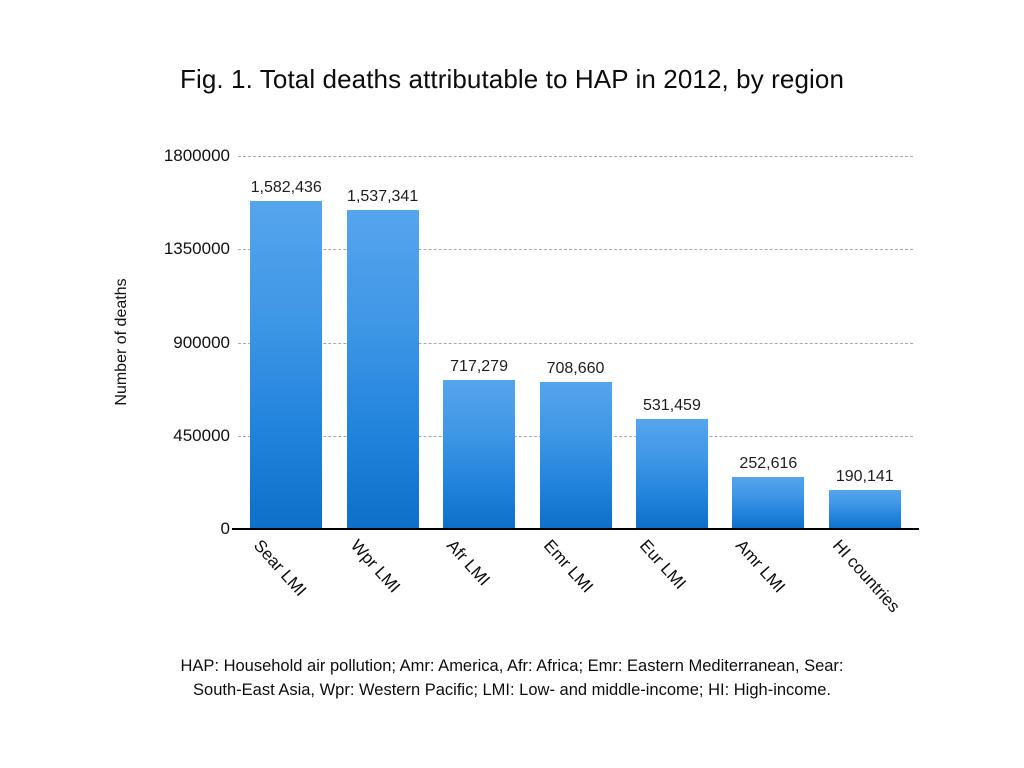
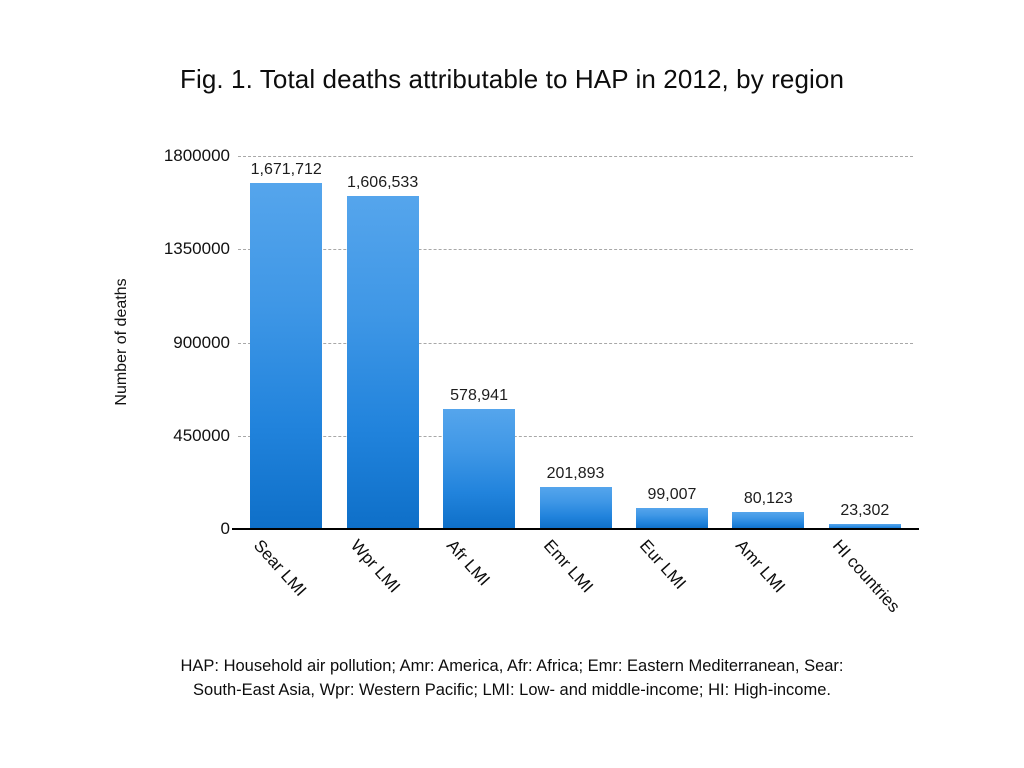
Sear LMI: 1,582,436 -> 1,671,712
Wpr LMI: 1,537,341 -> 1,606,533
Afr LMI: 717,279 -> 578,941
Emr LMI: 708,660 -> 201,893
Eur LMI: 531,459 -> 99,007
Amr LMI: 252,616 -> 80,123
HI countries: 190,141 -> 23,302
